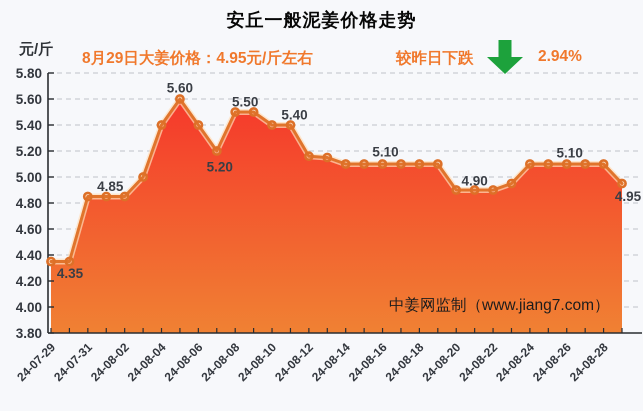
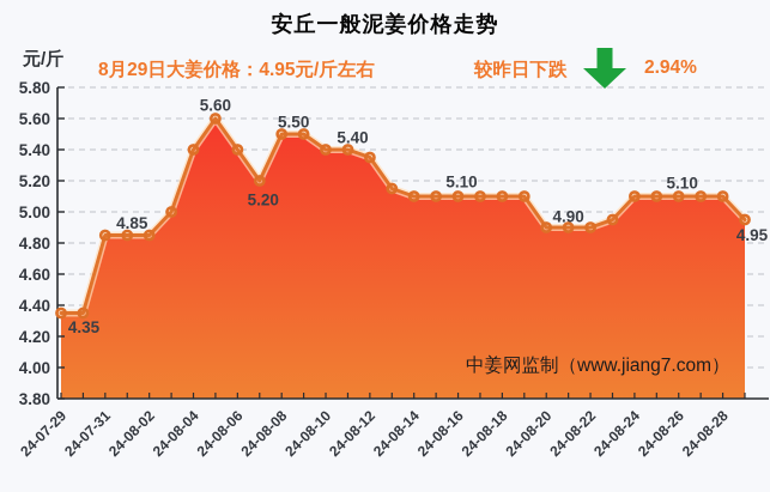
24-08-12: 5.16 -> 5.35
